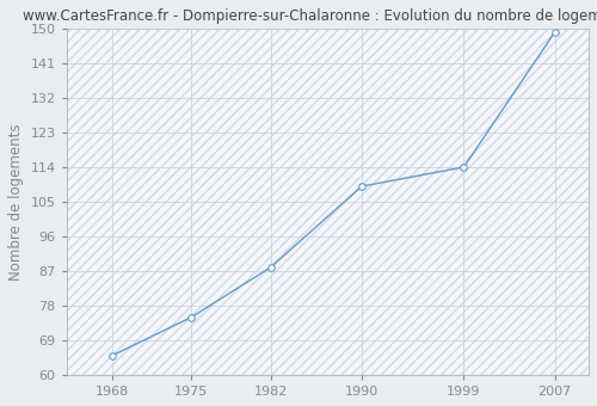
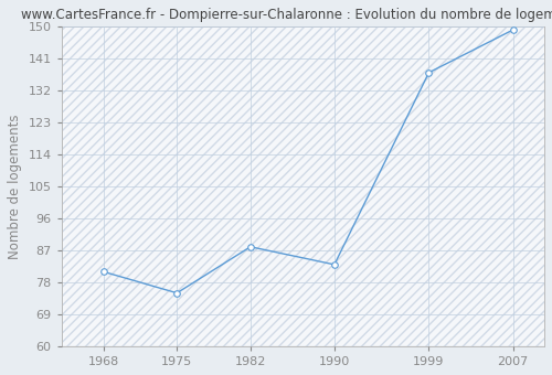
1968: 65 -> 81
1990: 109 -> 83
1999: 114 -> 137
